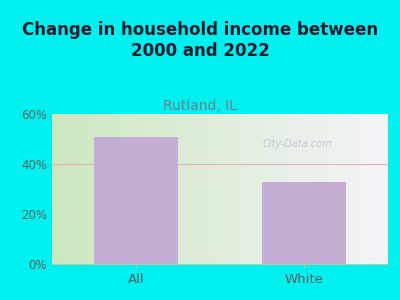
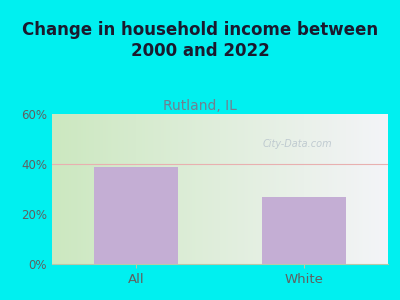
All: 51% -> 39%
White: 33% -> 27%
